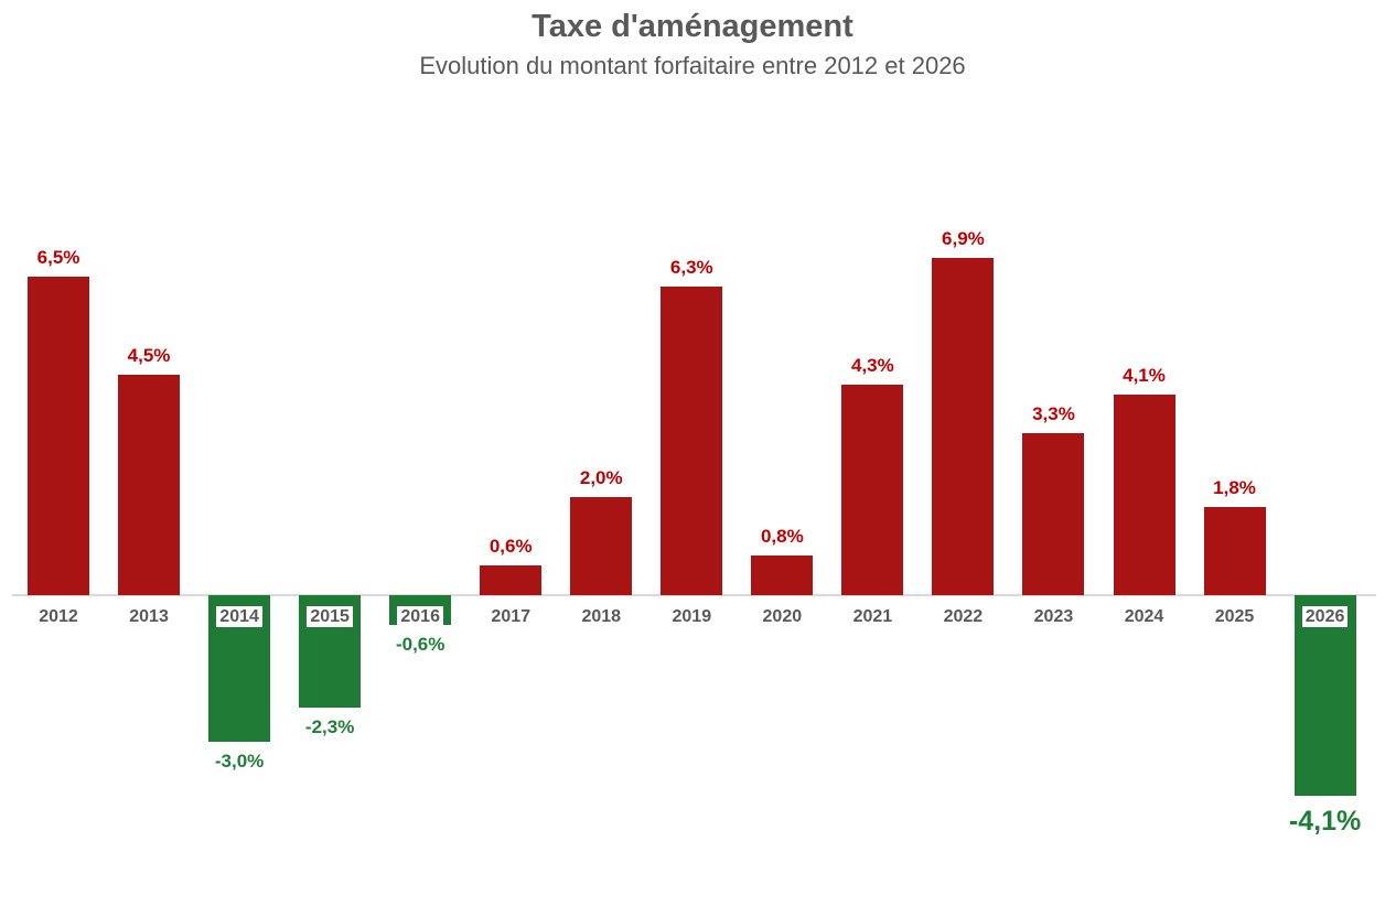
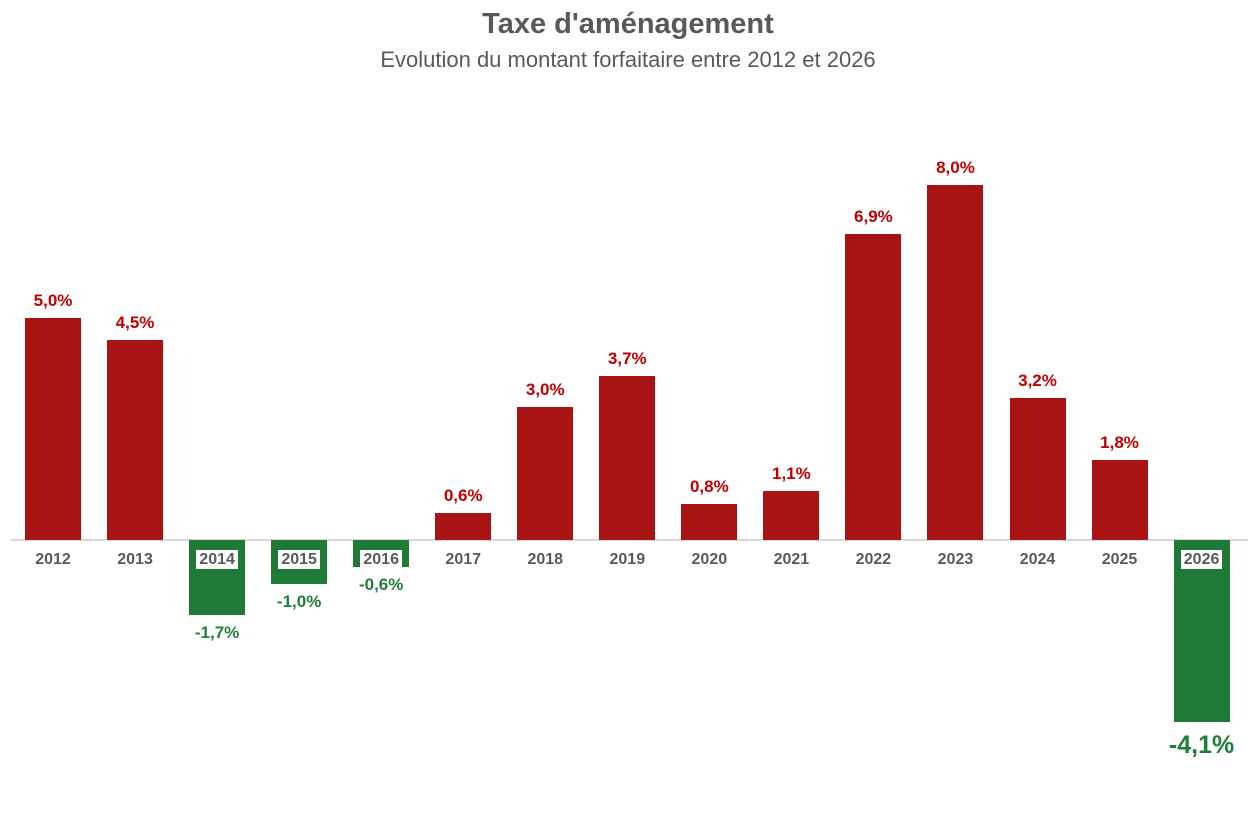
2012: 6,5% -> 5,0%
2014: -3,0% -> -1,7%
2015: -2,3% -> -1,0%
2018: 2,0% -> 3,0%
2019: 6,3% -> 3,7%
2021: 4,3% -> 1,1%
2023: 3,3% -> 8,0%
2024: 4,1% -> 3,2%
